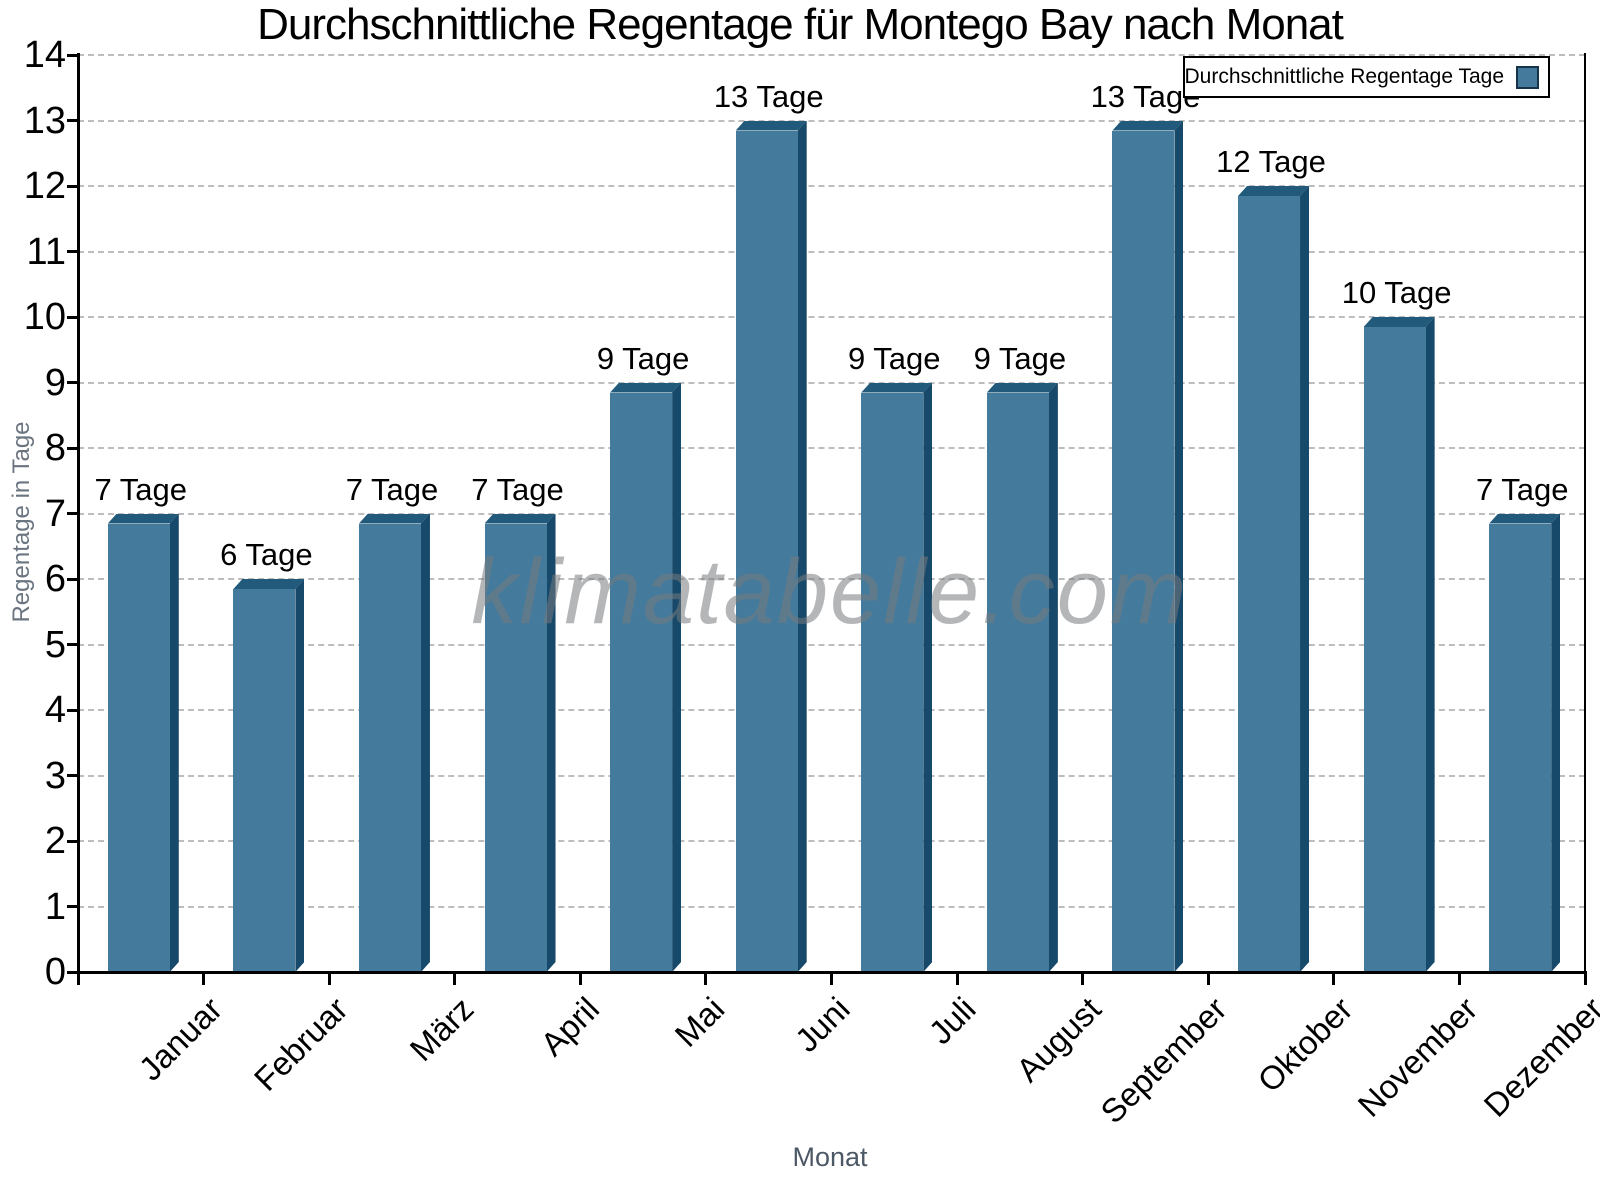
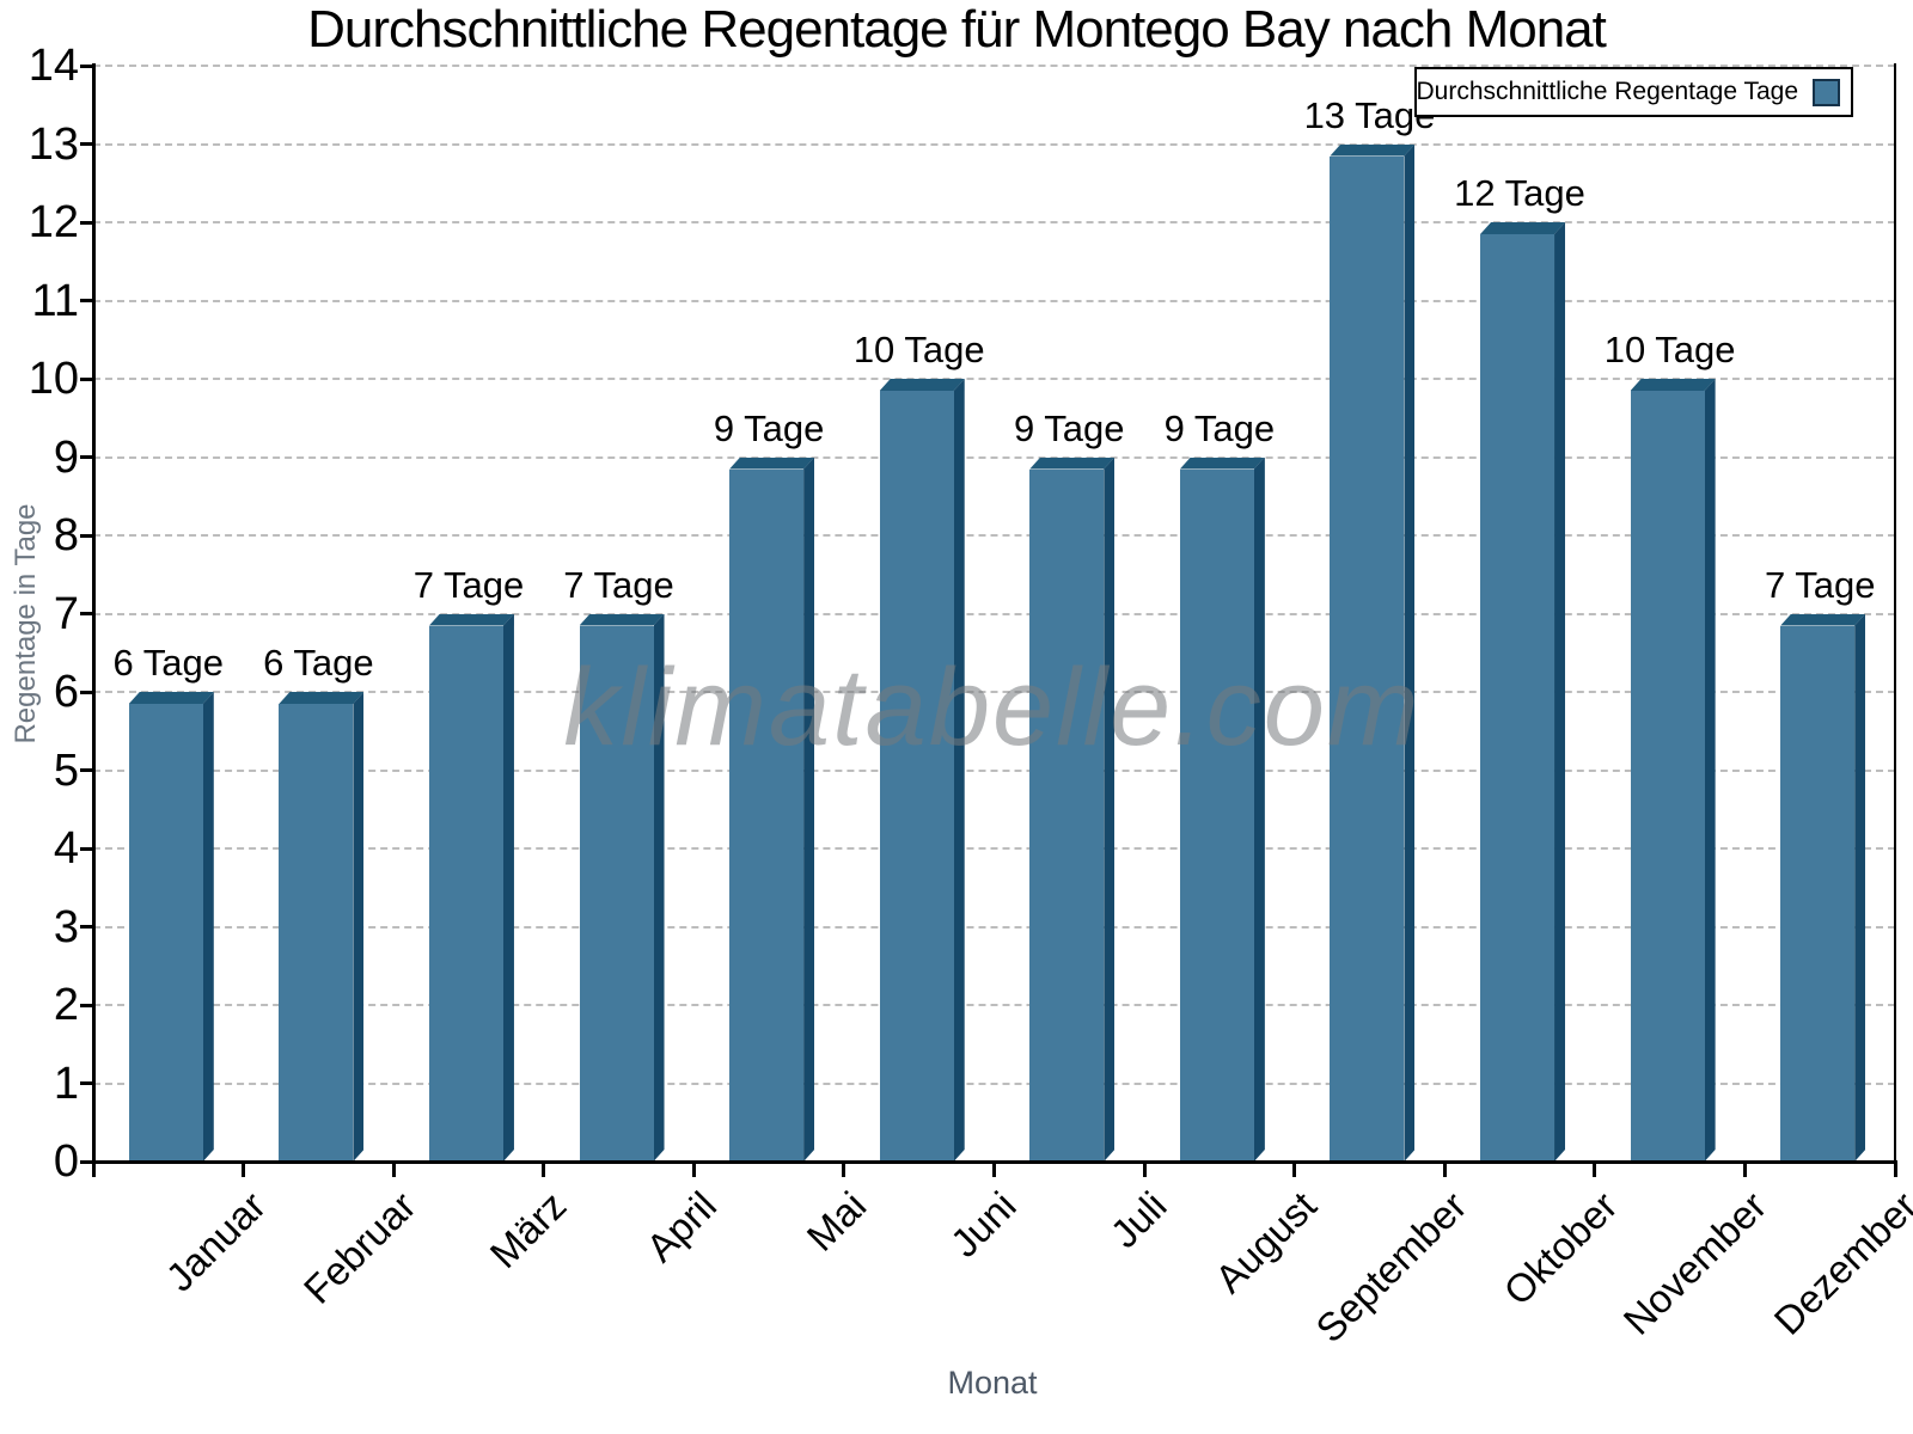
Januar: 7 -> 6
Juni: 13 -> 10
